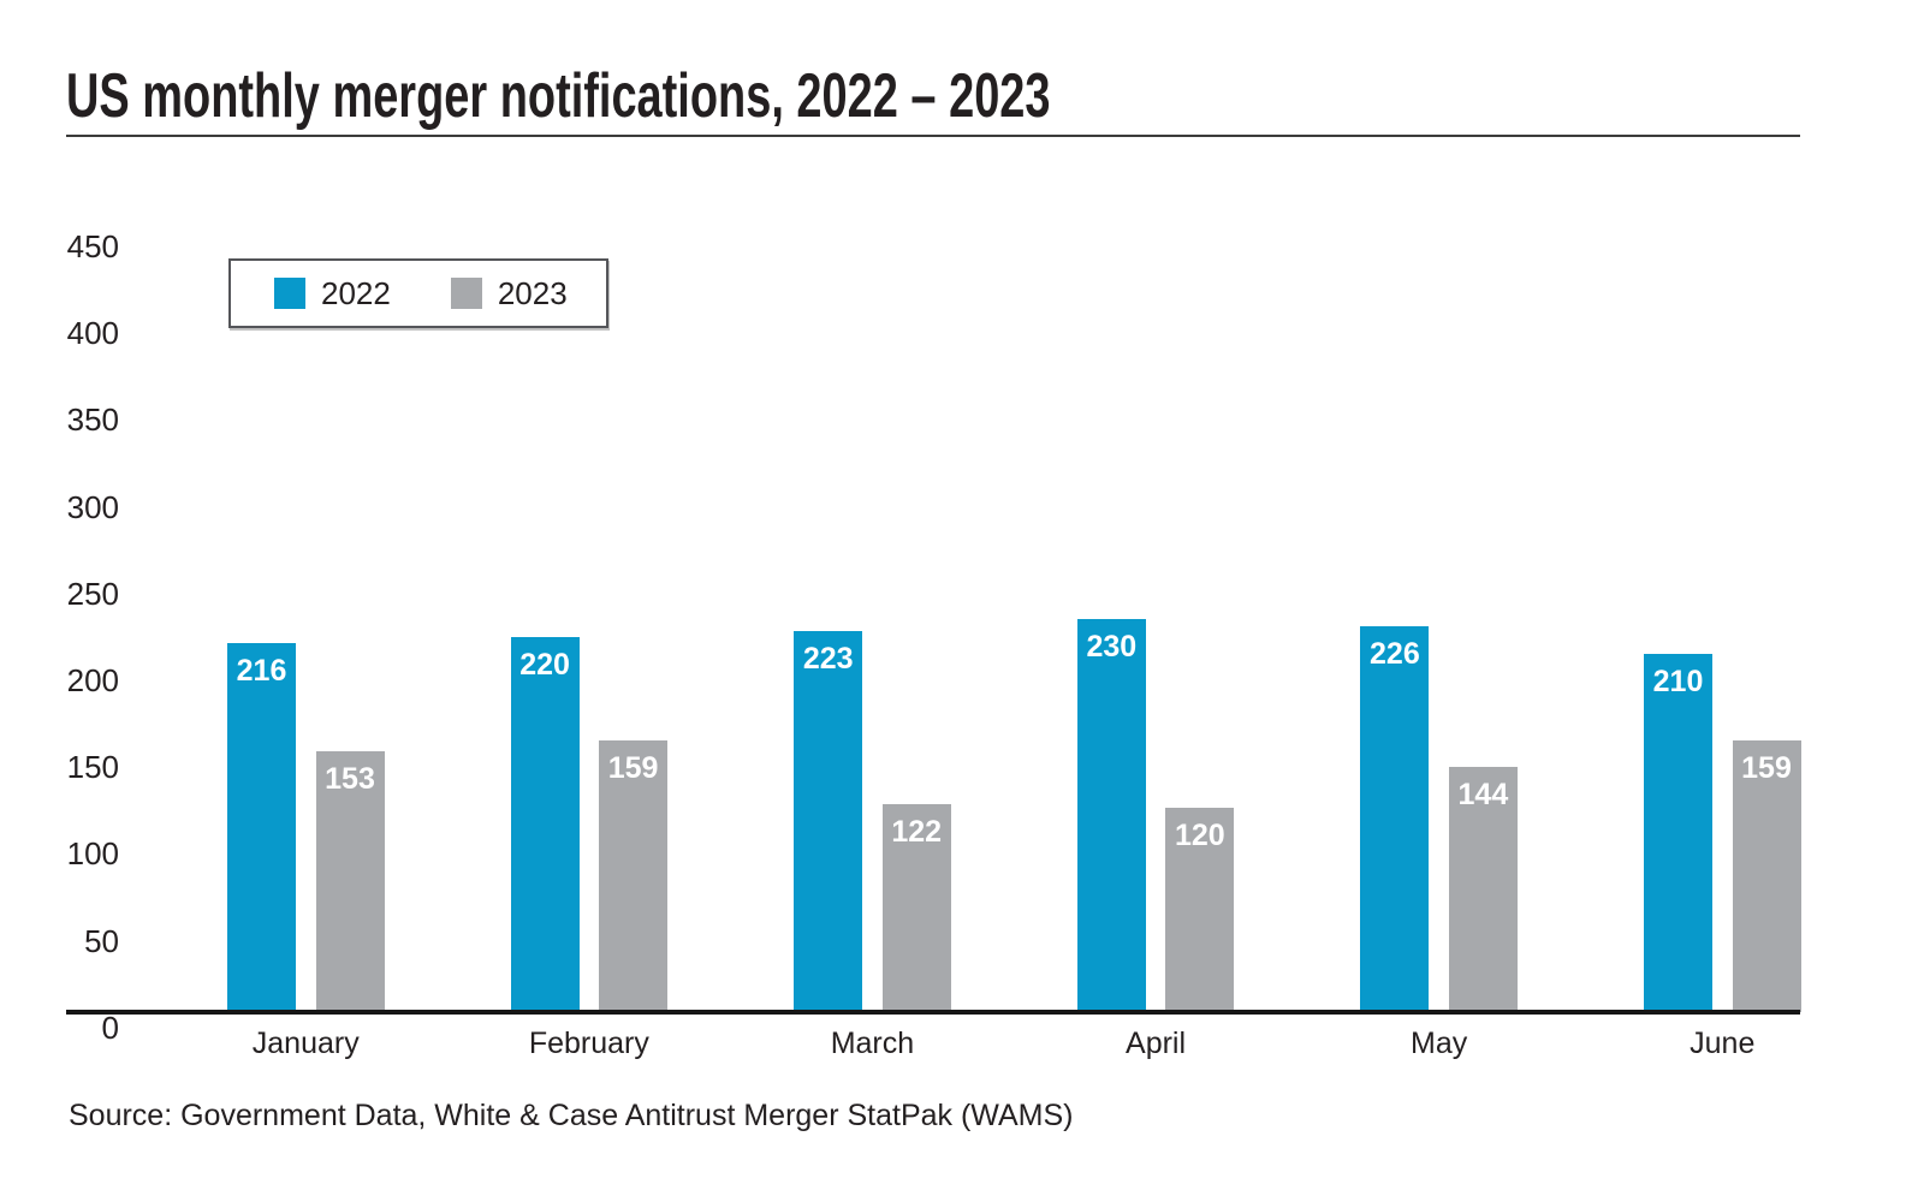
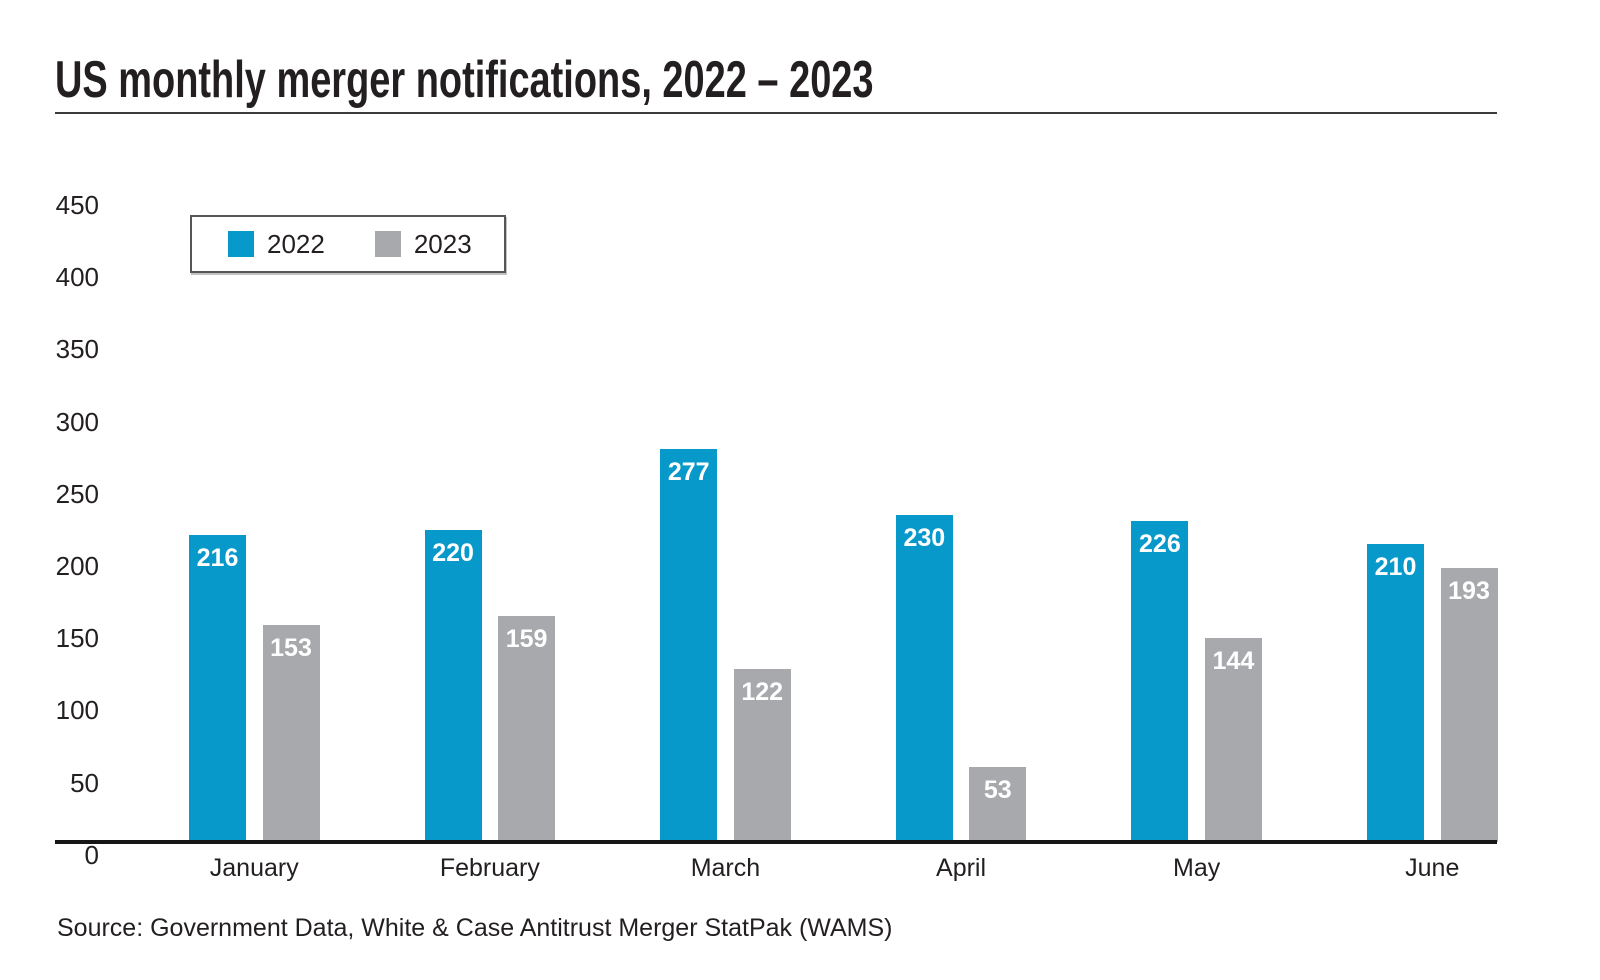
2022/March: 223 -> 277
2023/April: 120 -> 53
2023/June: 159 -> 193
